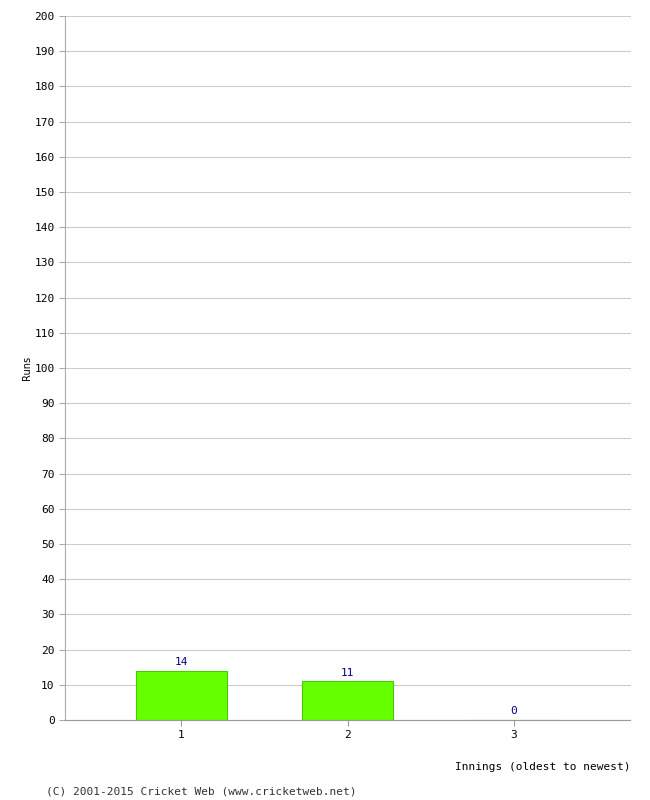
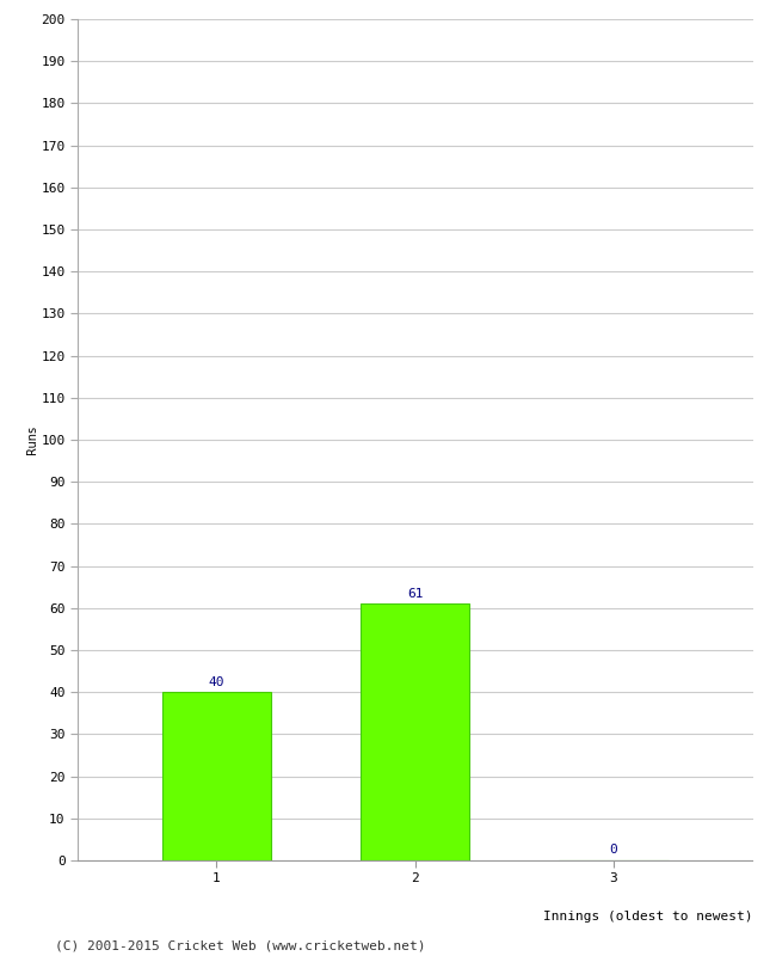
1: 14 -> 40
2: 11 -> 61
